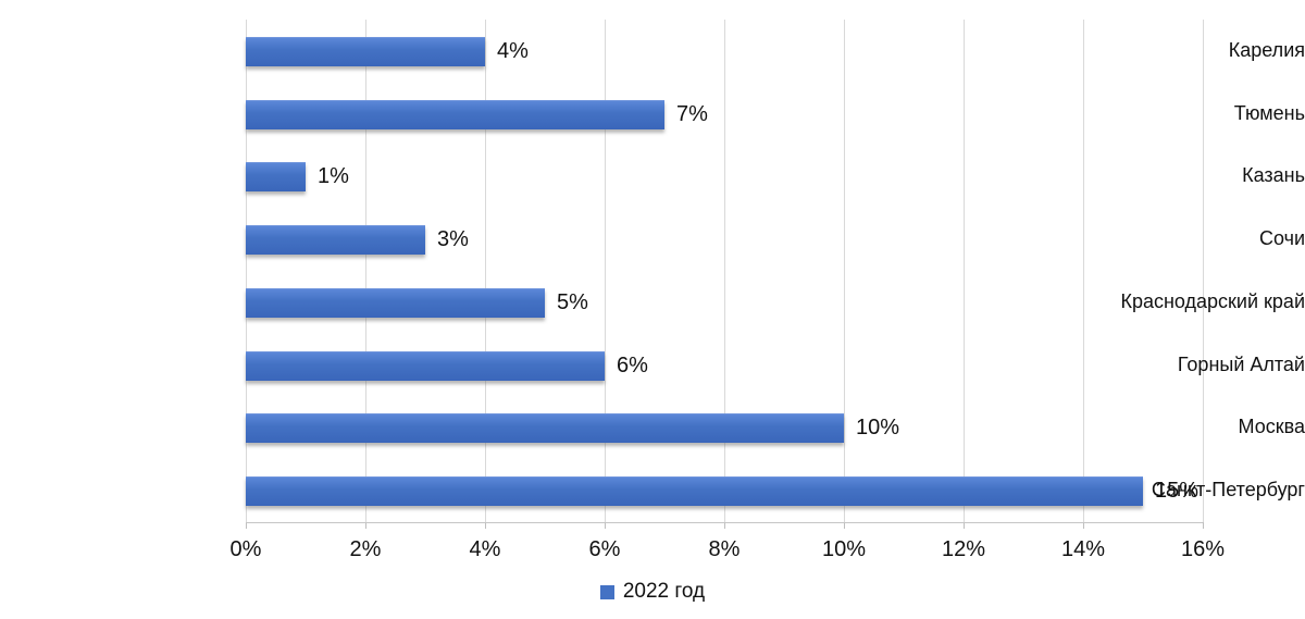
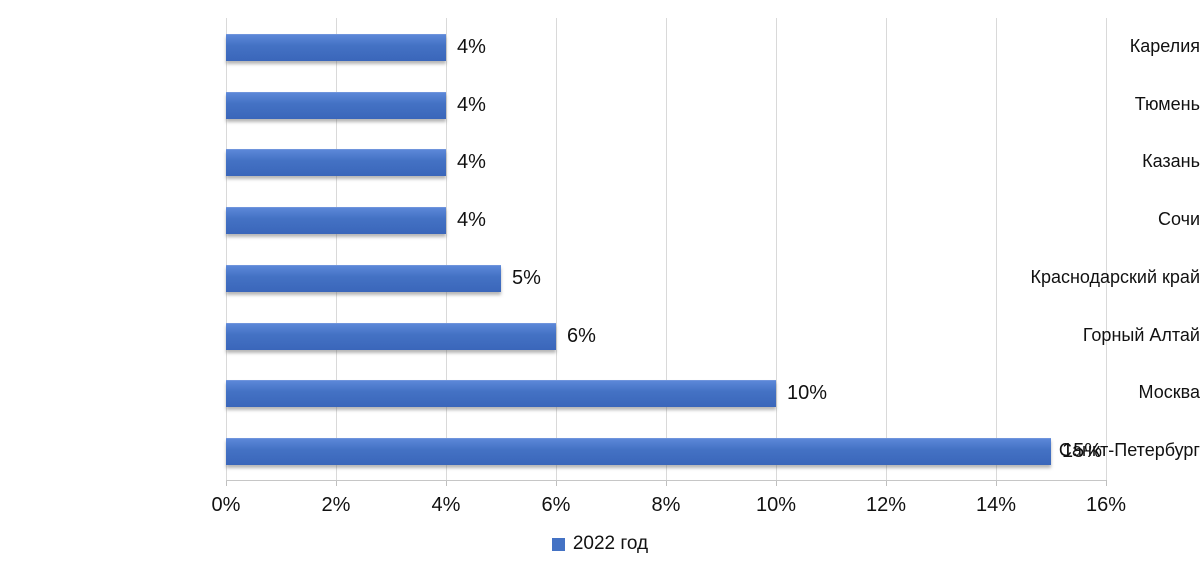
Тюмень: 7% -> 4%
Казань: 1% -> 4%
Сочи: 3% -> 4%
